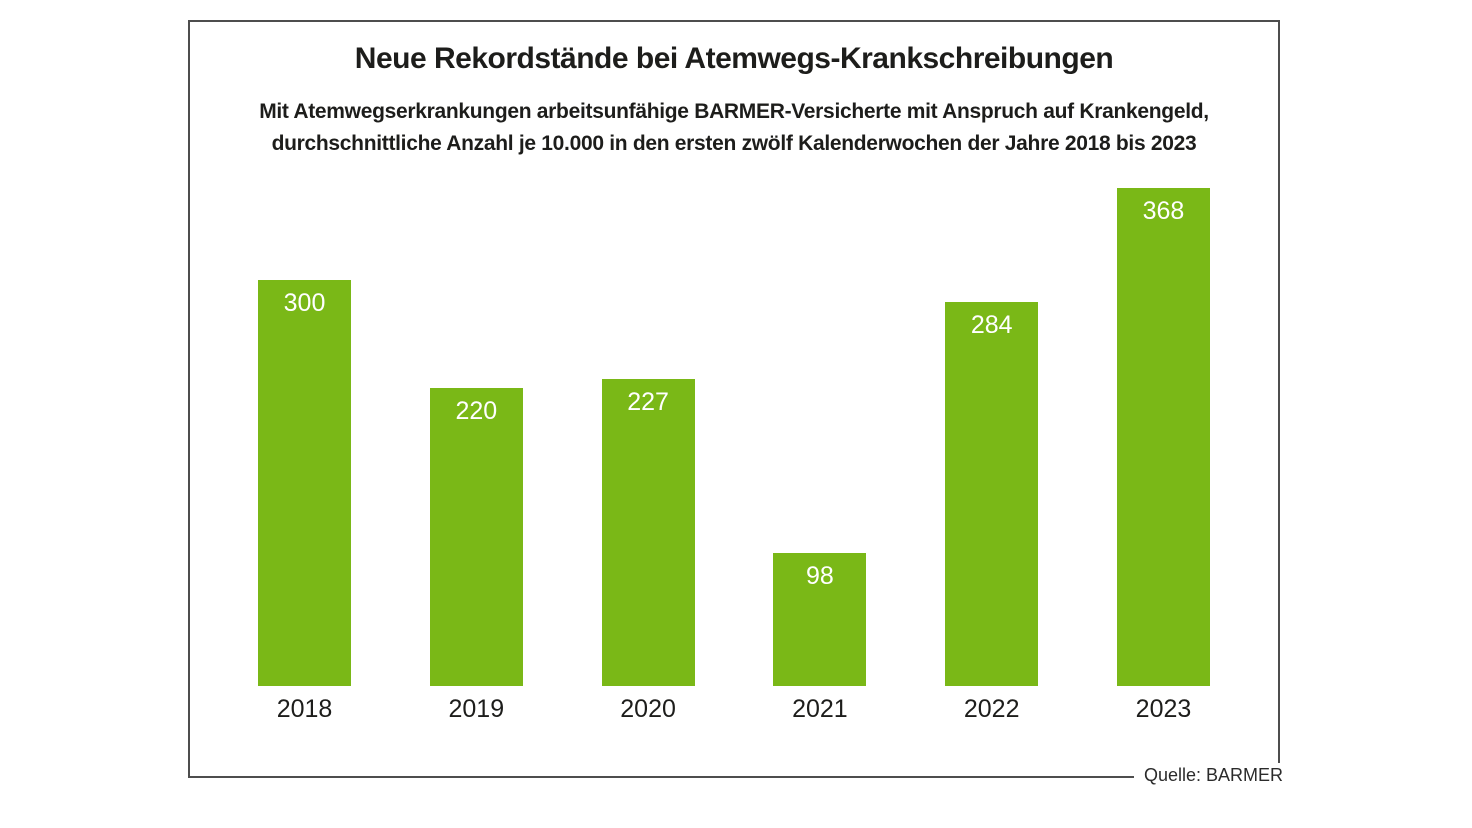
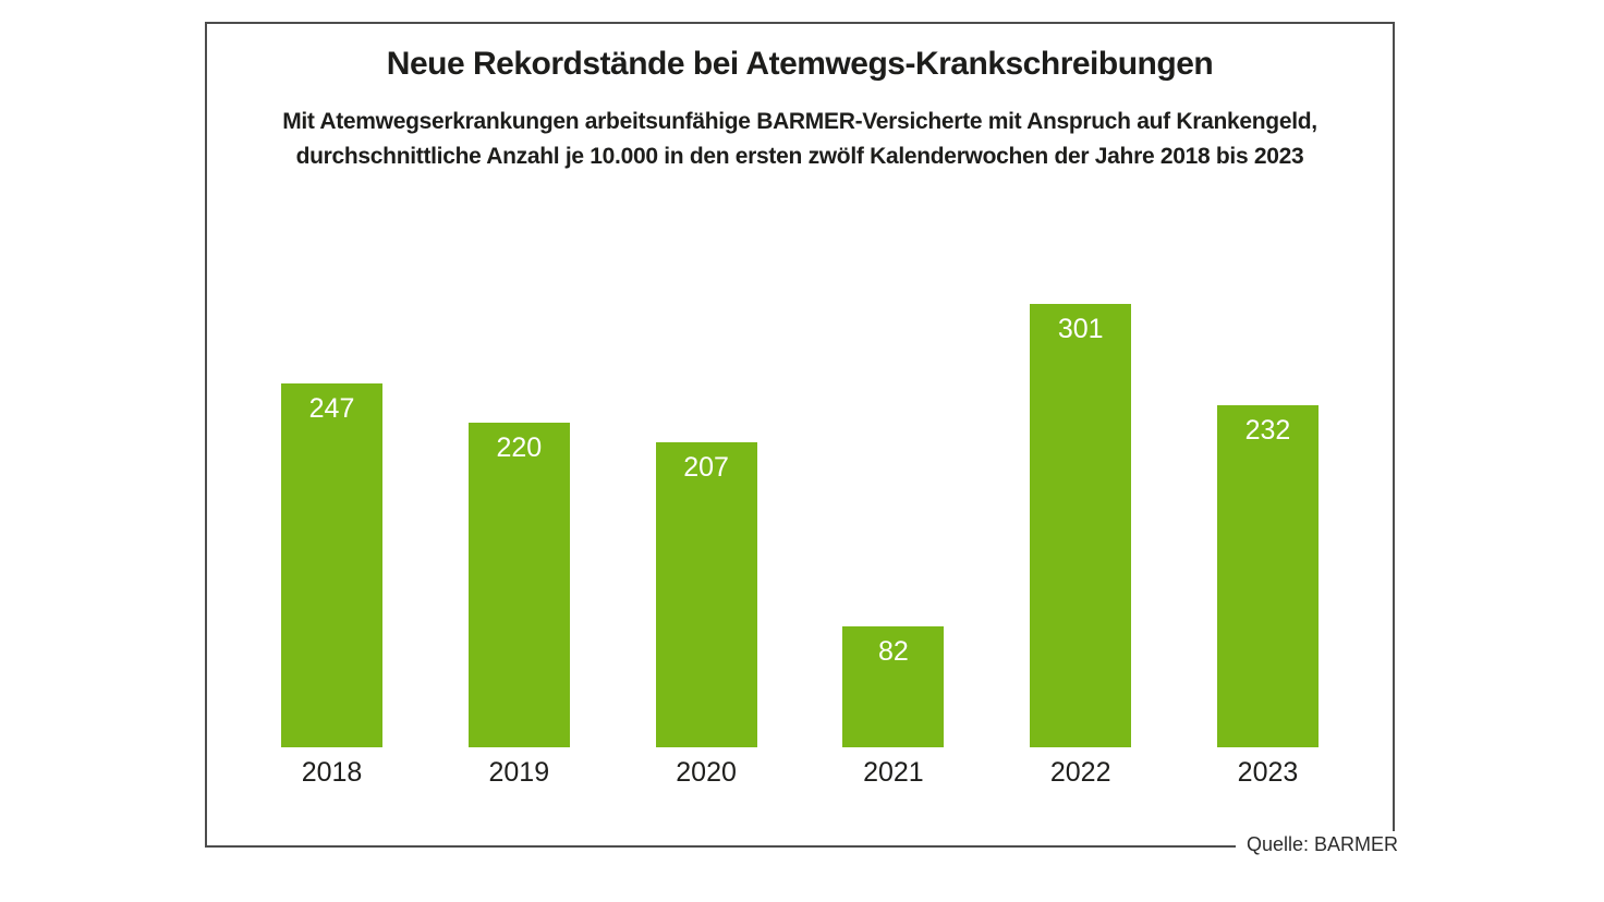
2018: 300 -> 247
2020: 227 -> 207
2021: 98 -> 82
2022: 284 -> 301
2023: 368 -> 232
